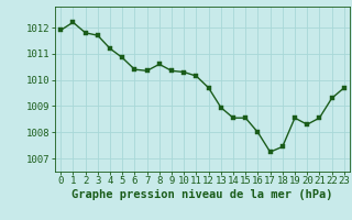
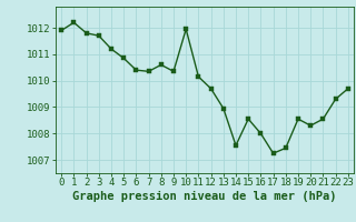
10: 1010.30 -> 1011.95
14: 1008.55 -> 1007.55
